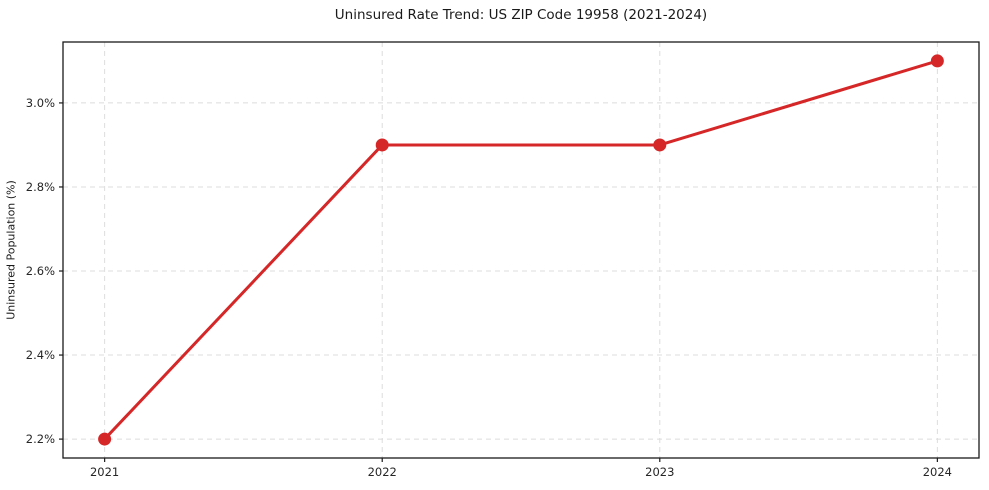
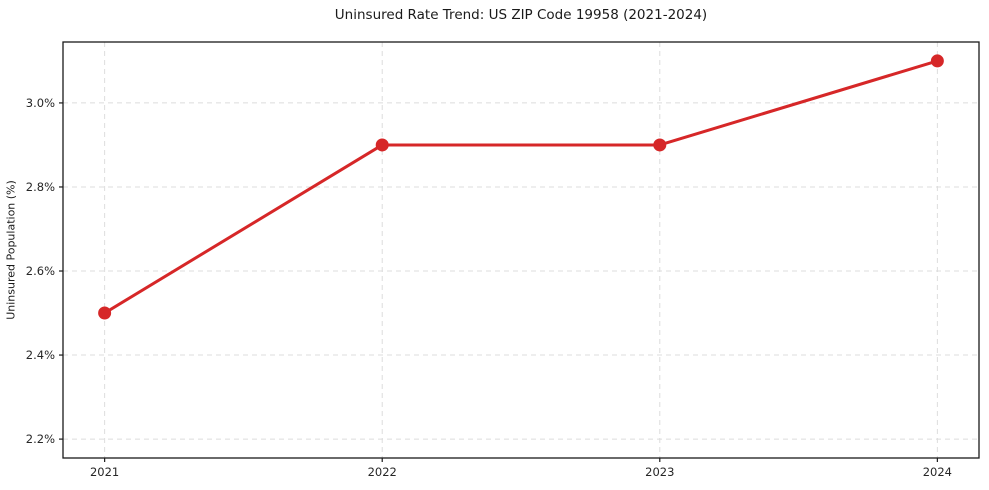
2021: 2.2% -> 2.5%
